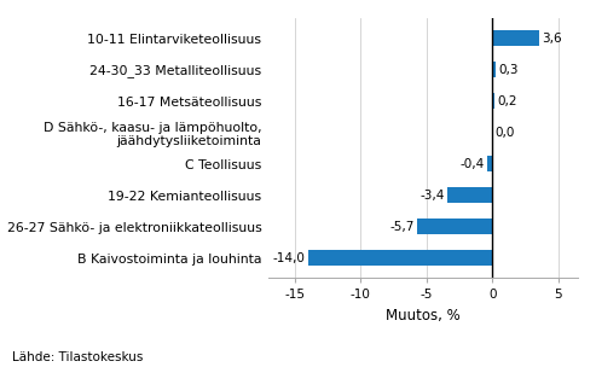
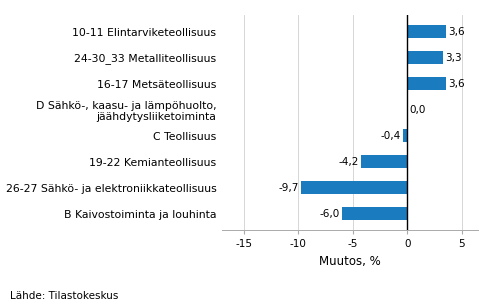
24-30_33 Metalliteollisuus: 0,3 -> 3,3
16-17 Metsäteollisuus: 0,2 -> 3,6
19-22 Kemianteollisuus: -3,4 -> -4,2
26-27 Sähkö- ja elektroniikkateollisuus: -5,7 -> -9,7
B Kaivostoiminta ja louhinta: -14,0 -> -6,0
